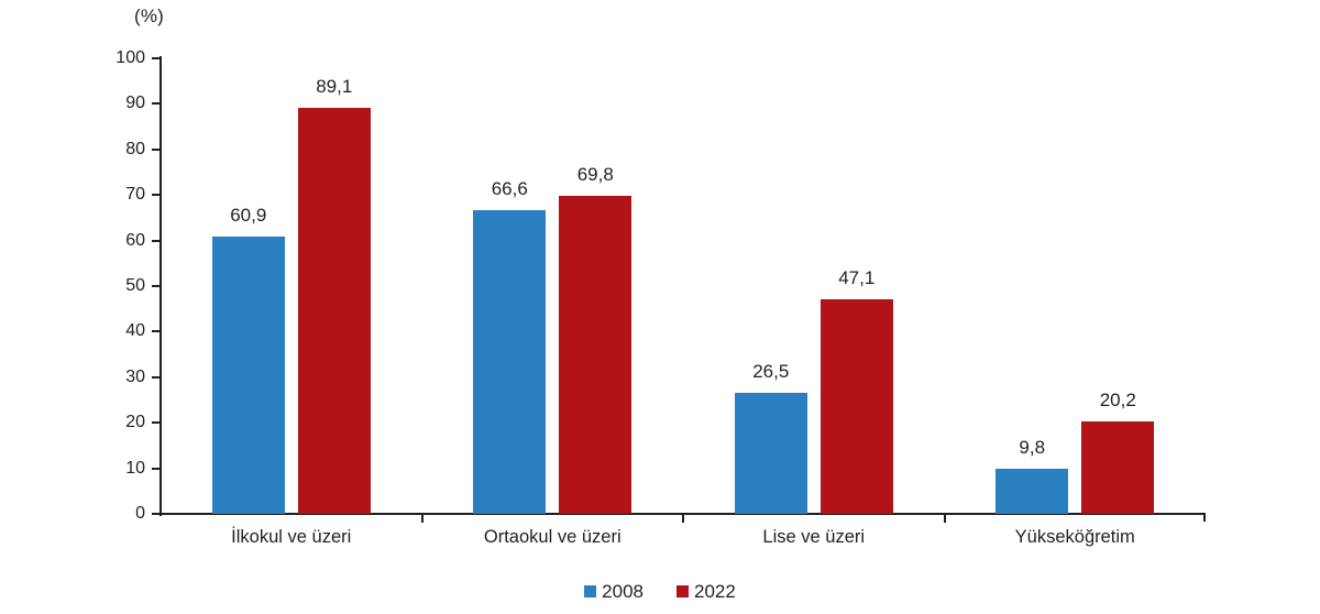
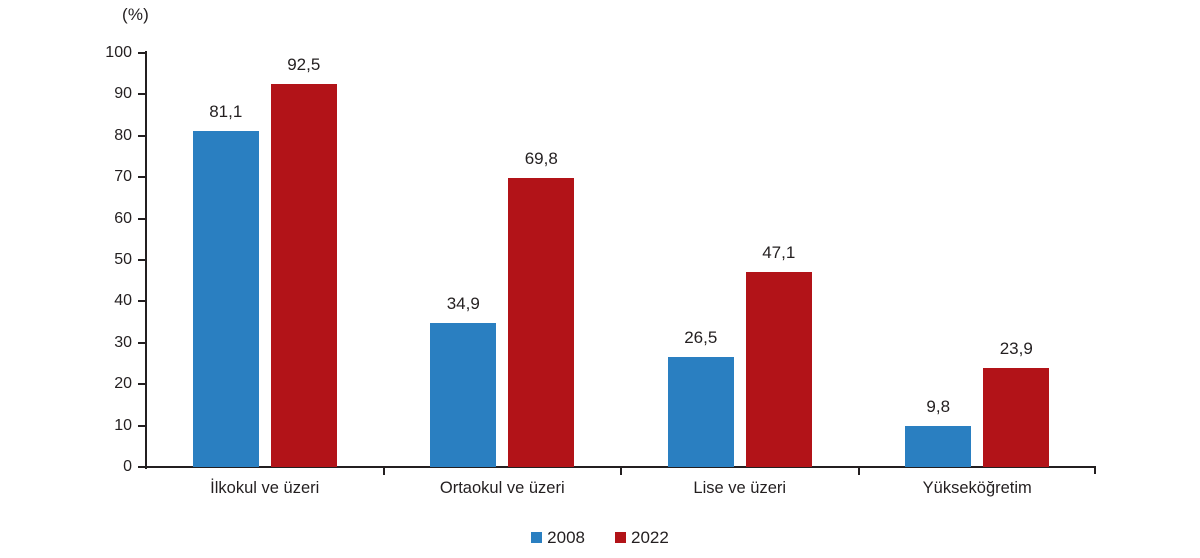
2008/İlkokul ve üzeri: 60,9 -> 81,1
2022/İlkokul ve üzeri: 89,1 -> 92,5
2008/Ortaokul ve üzeri: 66,6 -> 34,9
2022/Yükseköğretim: 20,2 -> 23,9
